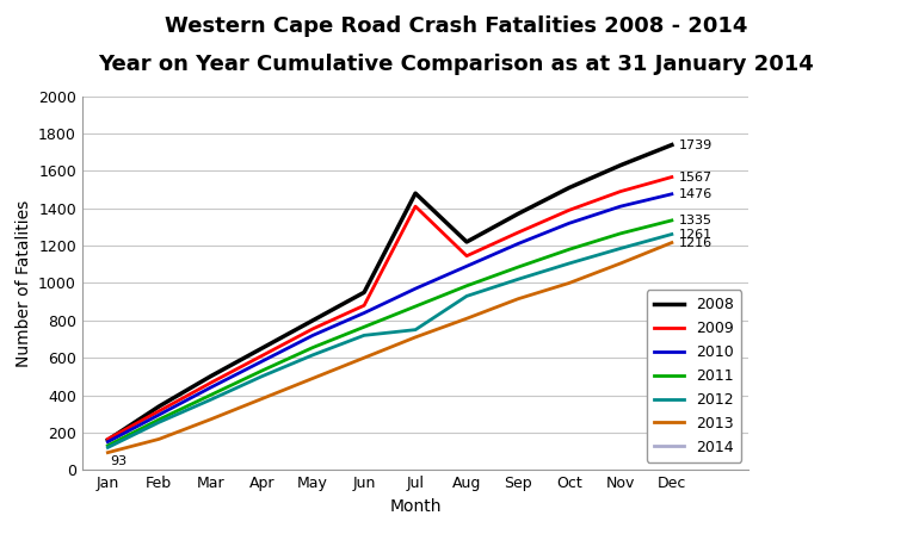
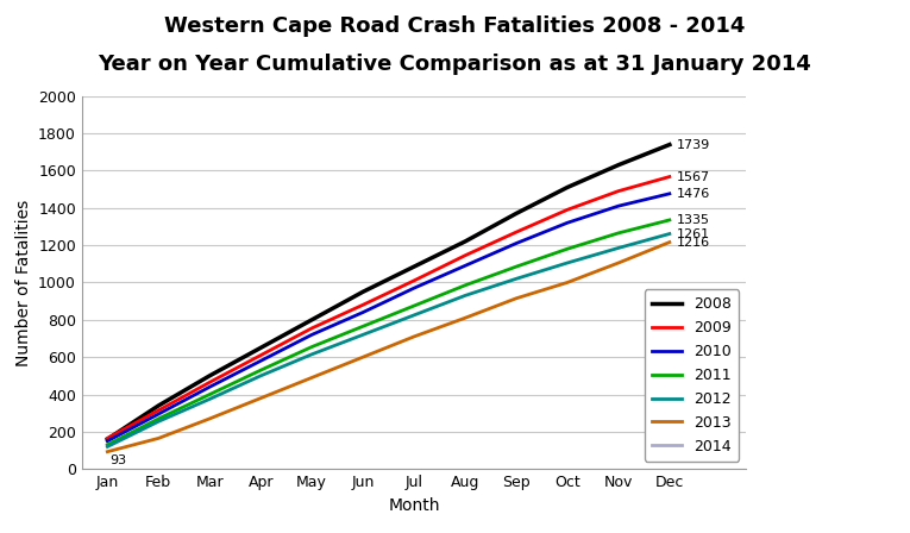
2008/Jul: 1480 -> 1080
2009/Jul: 1410 -> 1010
2012/Jul: 750 -> 820
